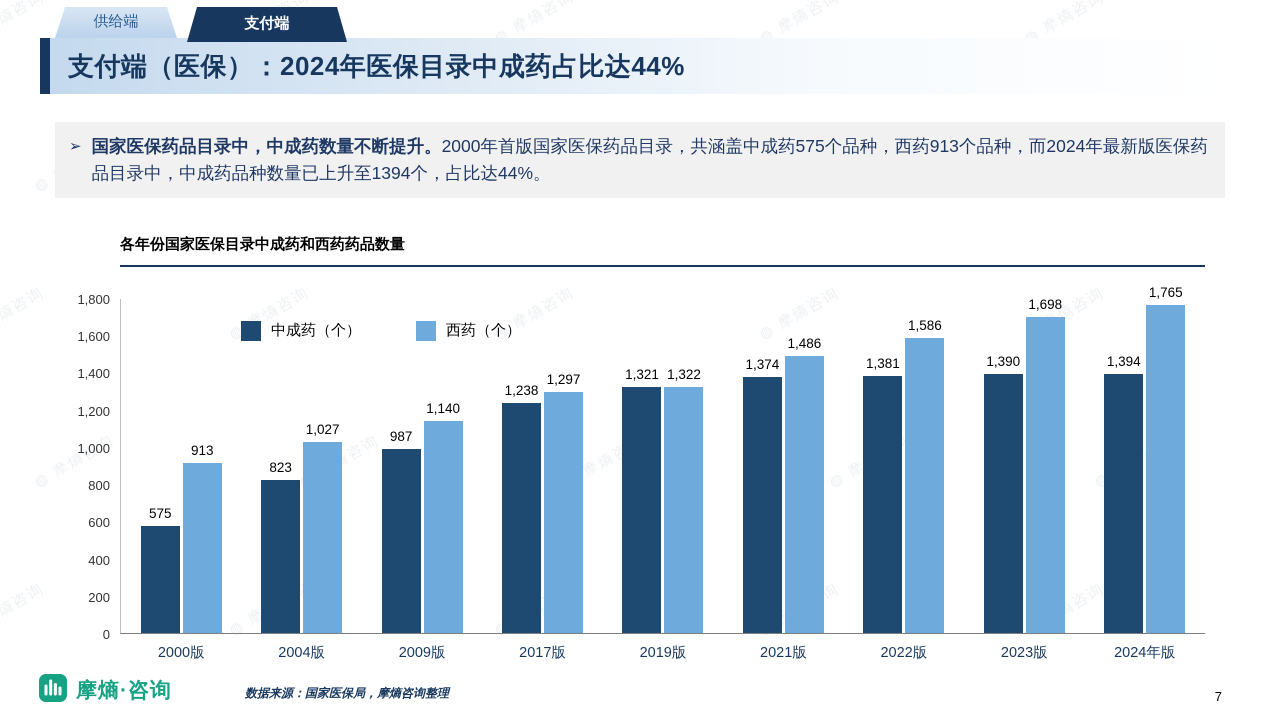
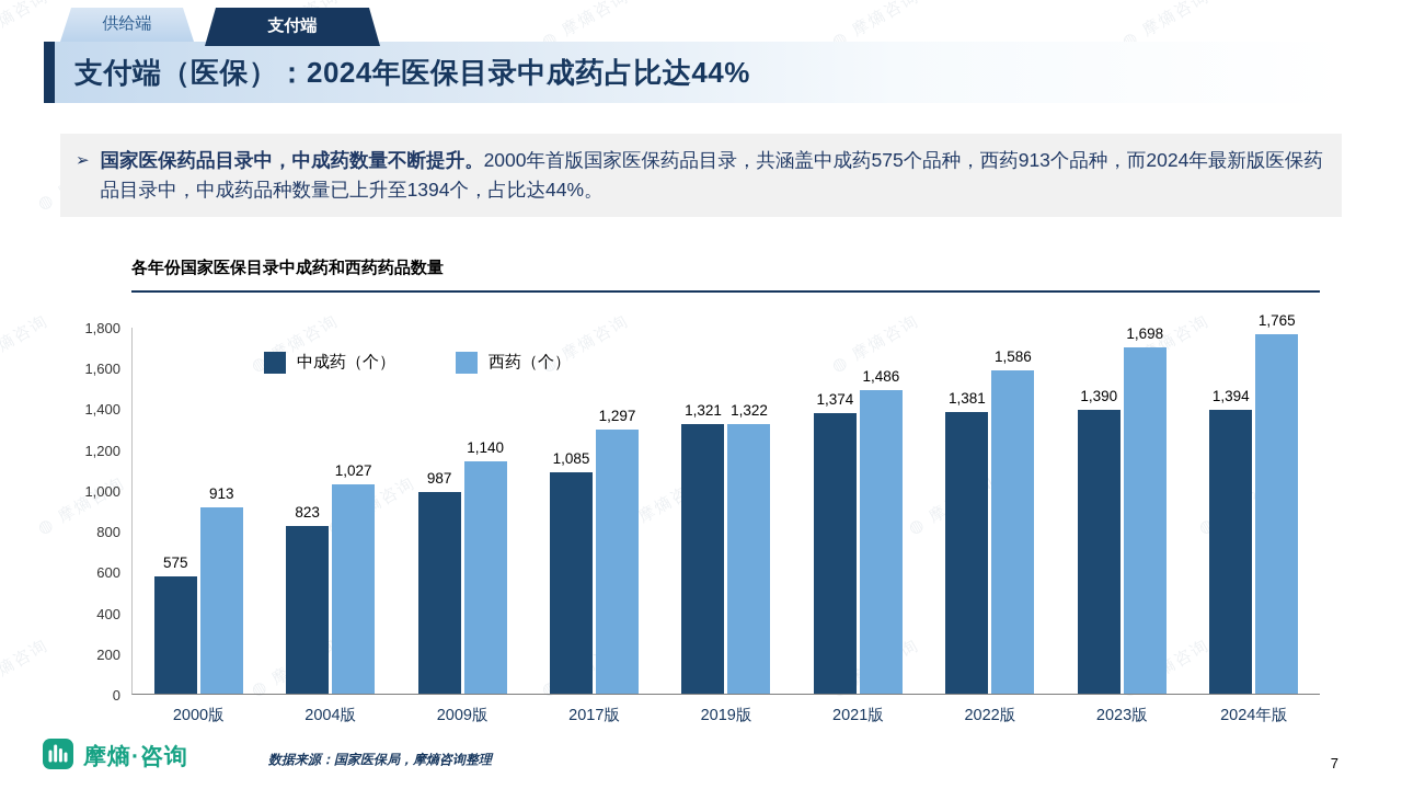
中成药（个）/2017版: 1,238 -> 1,085
